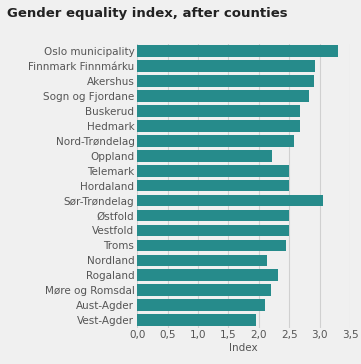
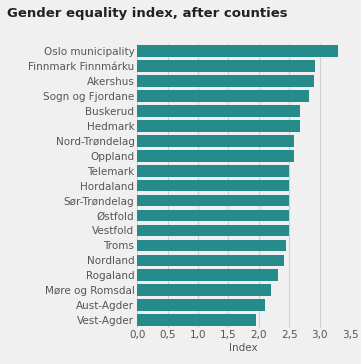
Oppland: 2,22 -> 2,57
Sør-Trøndelag: 3,06 -> 2,50
Nordland: 2,14 -> 2,42
